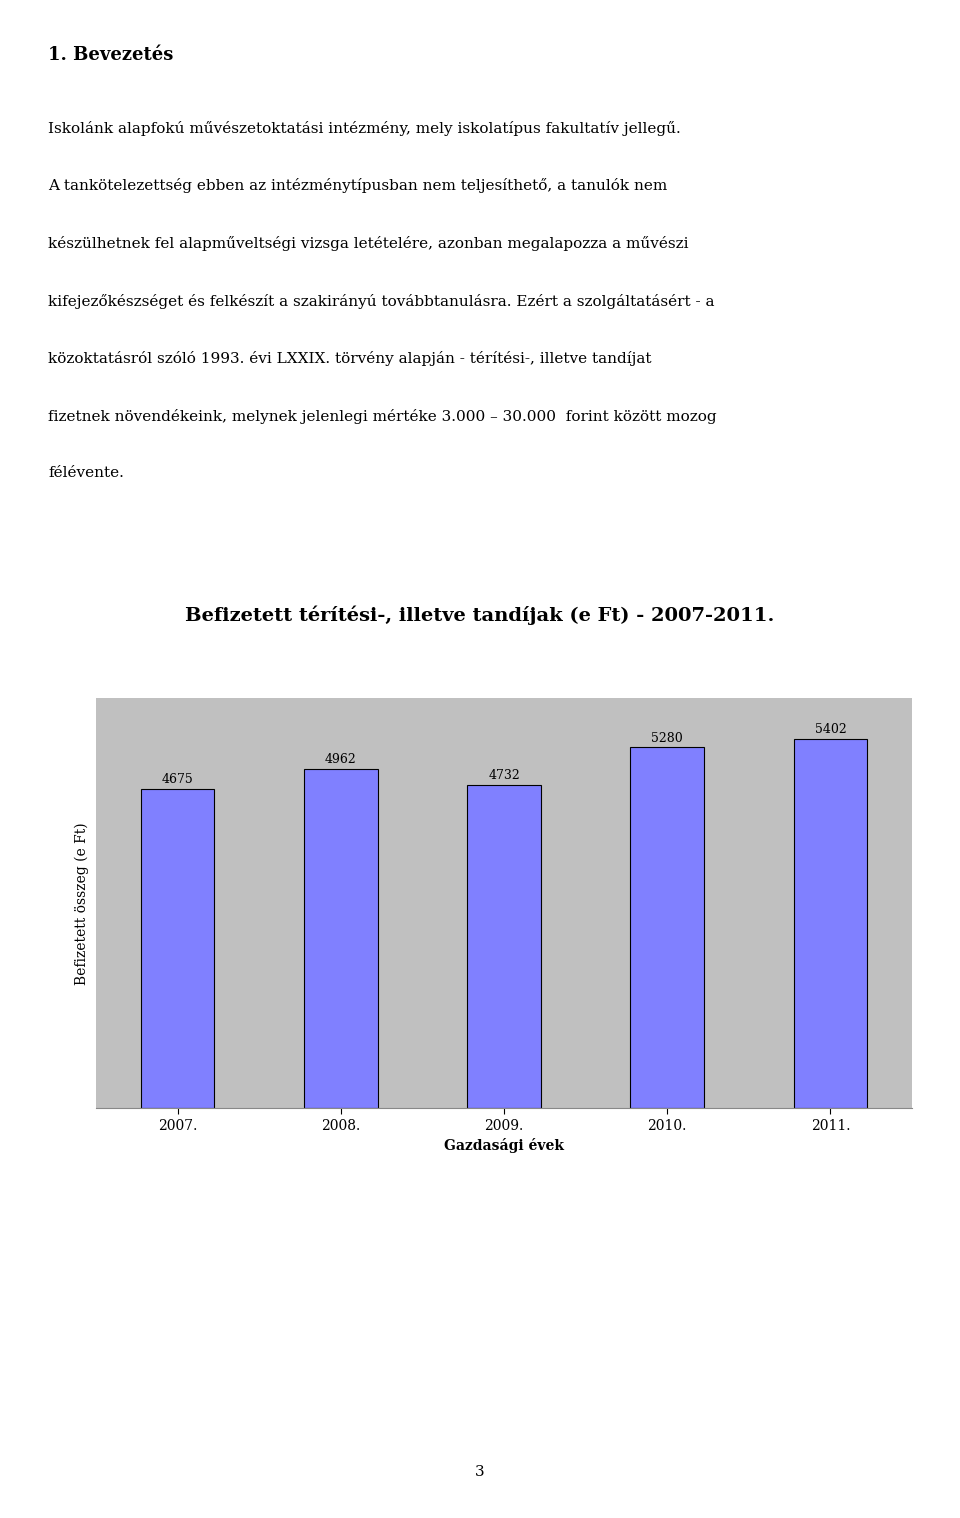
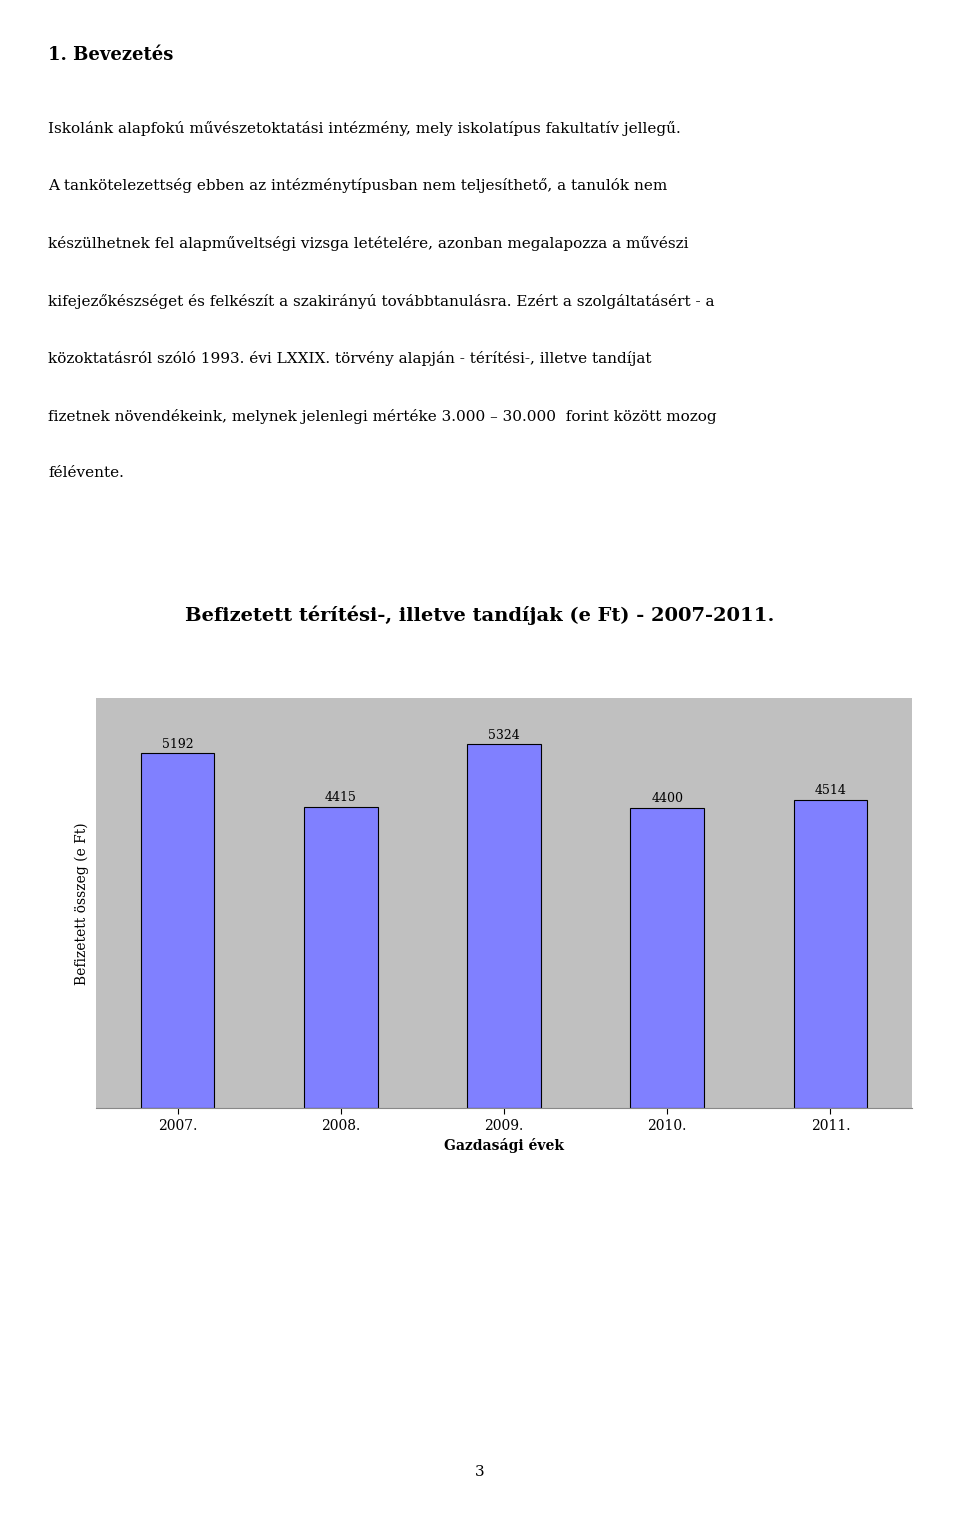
2007.: 4675 -> 5192
2008.: 4962 -> 4415
2009.: 4732 -> 5324
2010.: 5280 -> 4400
2011.: 5402 -> 4514
